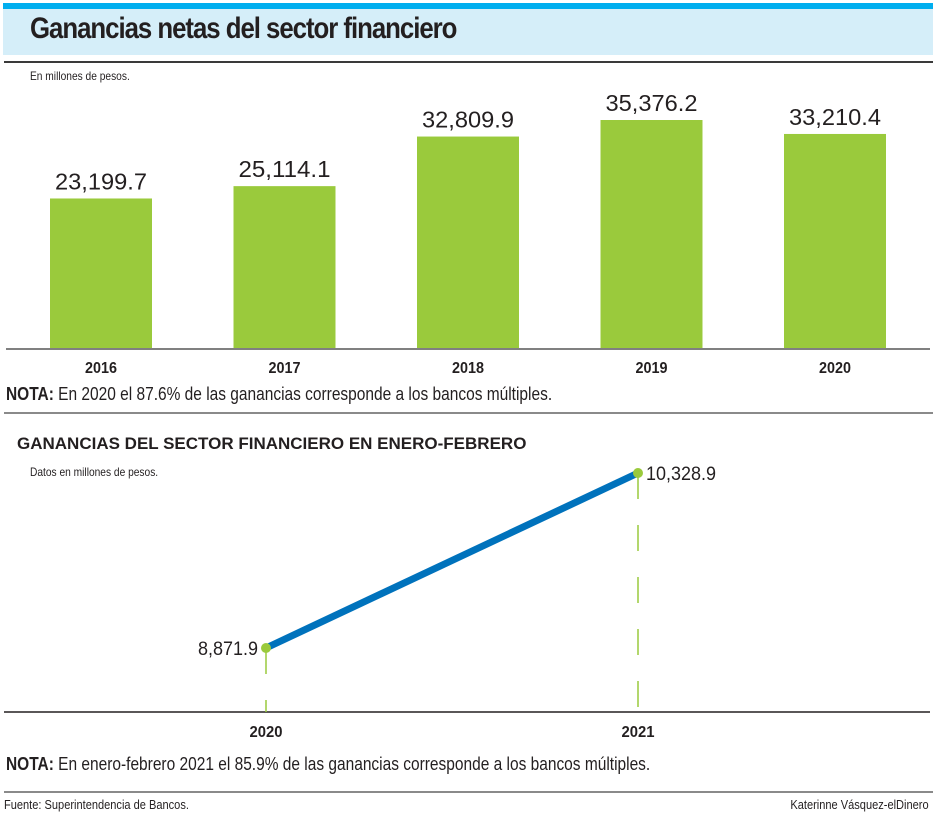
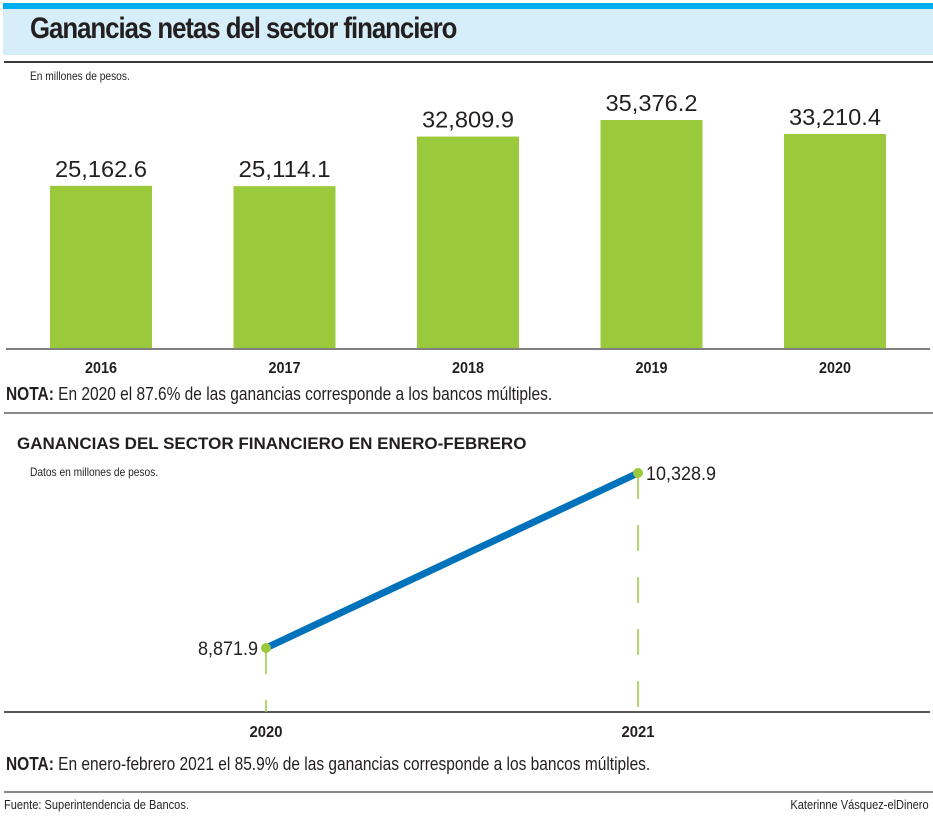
Ganancias netas del sector financiero/2016: 23,199.7 -> 25,162.6
